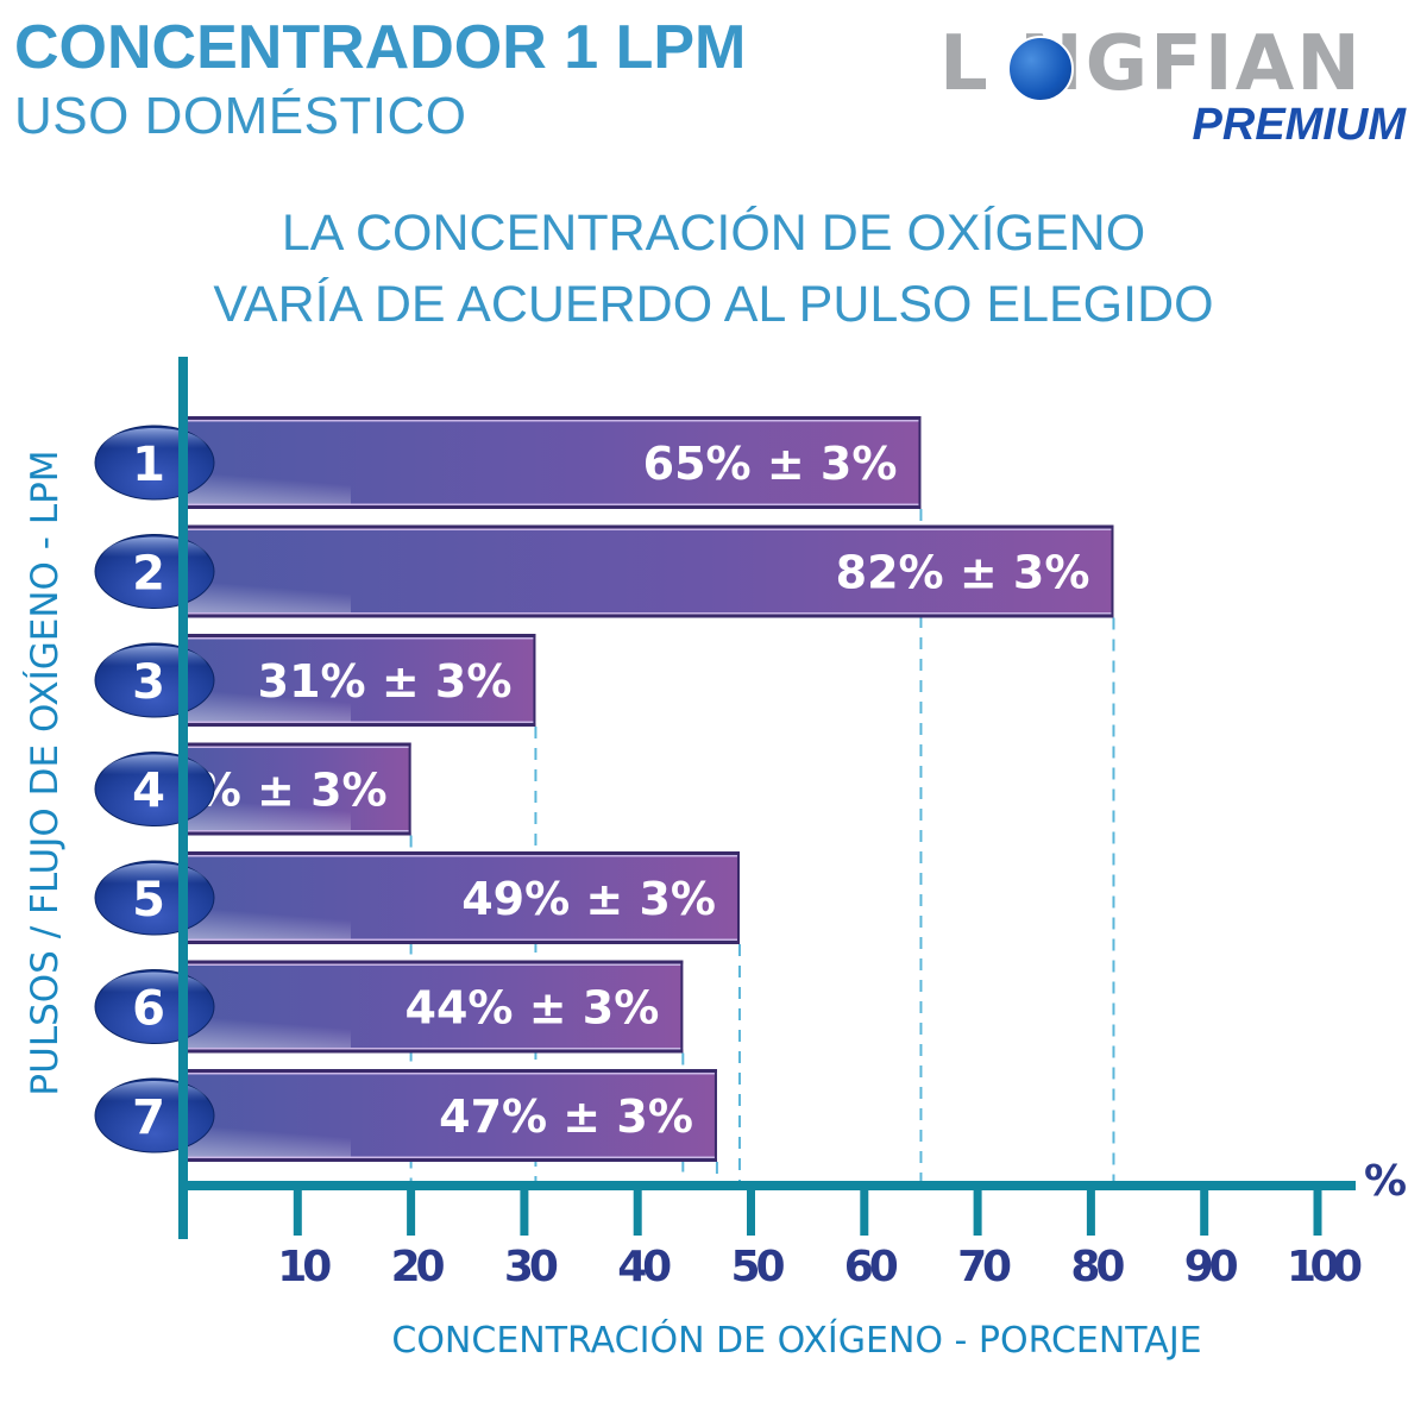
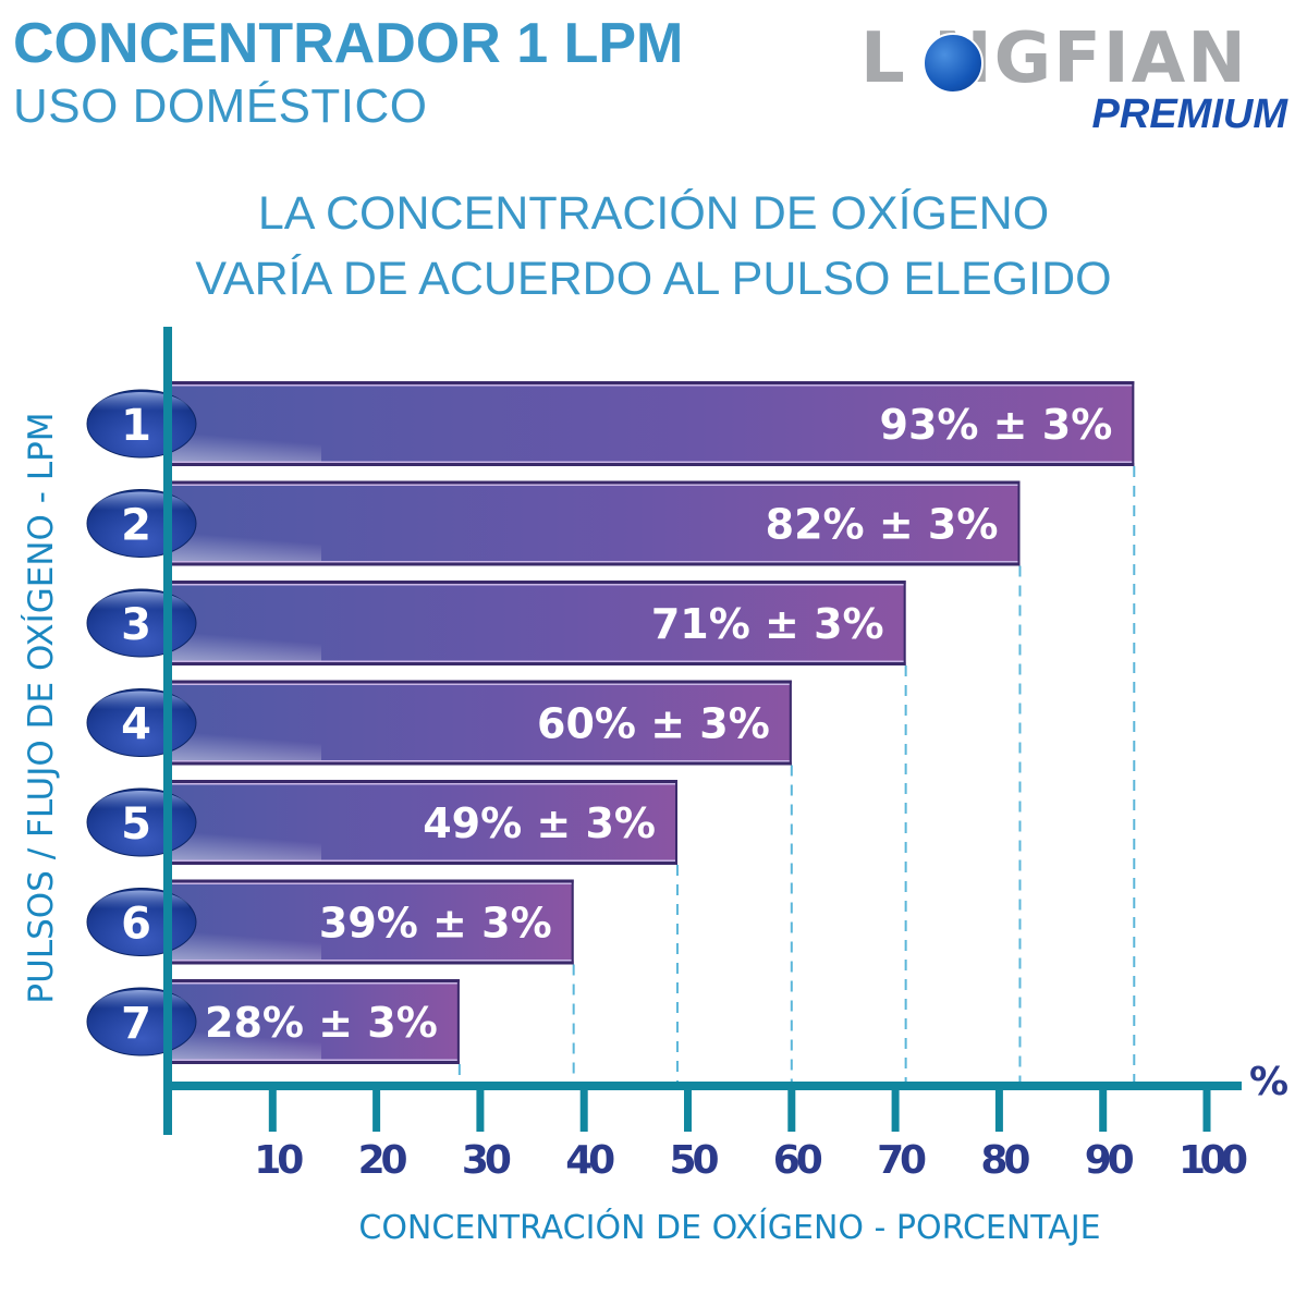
1: 65% -> 93%
3: 31% -> 71%
4: 20% -> 60%
6: 44% -> 39%
7: 47% -> 28%
